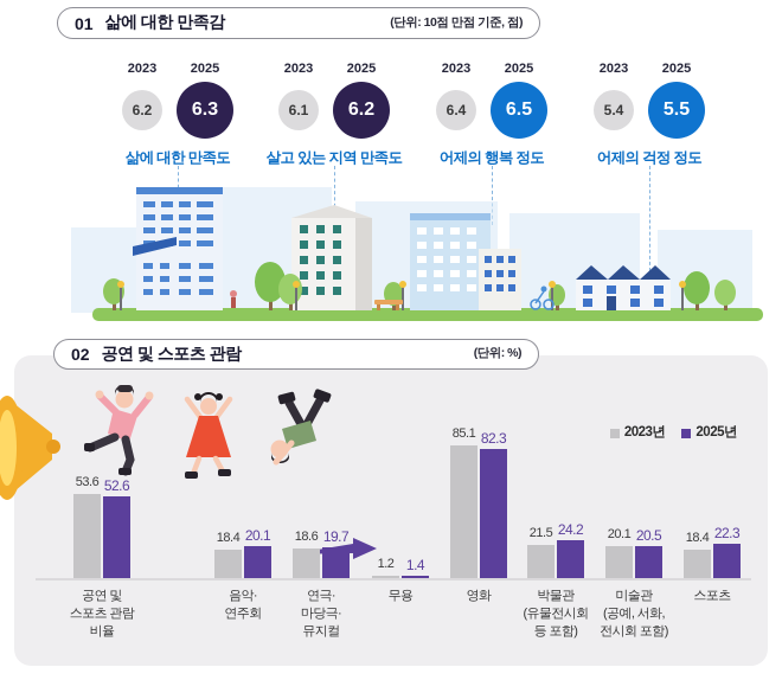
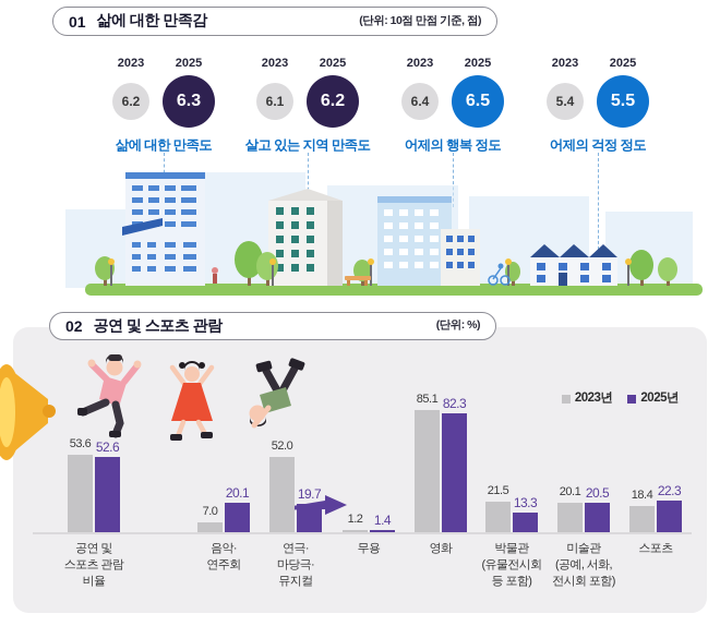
2023년/음악· 연주회: 18.4 -> 7.0
2023년/연극· 마당극· 뮤지컬: 18.6 -> 52.0
2025년/박물관 (유물전시회 등 포함): 24.2 -> 13.3
